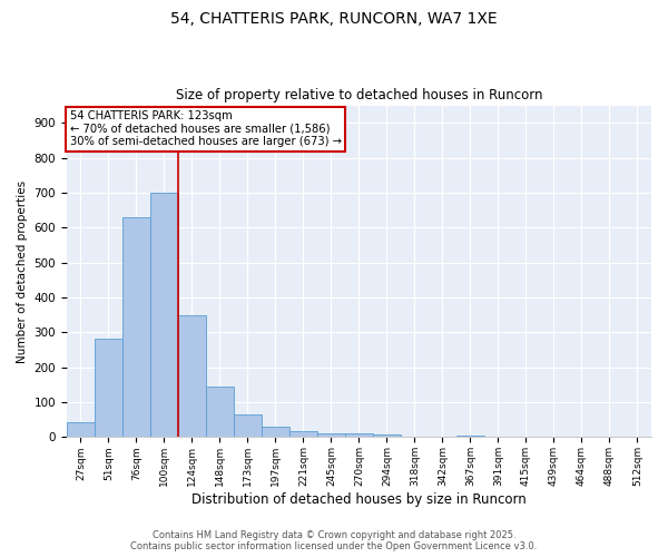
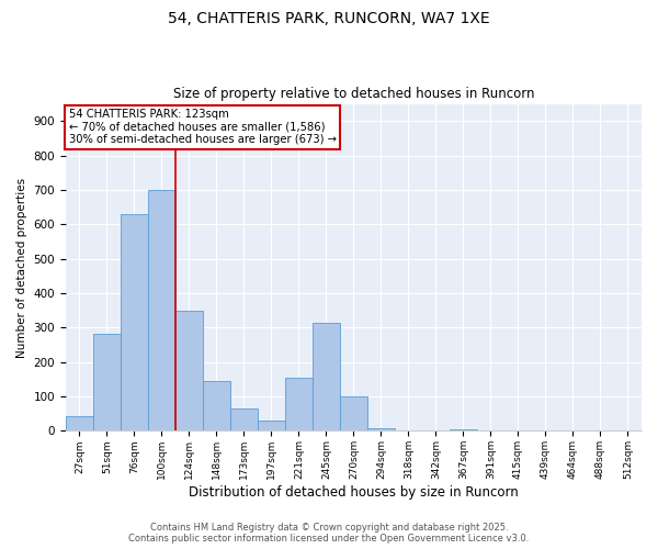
221sqm: 17 -> 155
245sqm: 12 -> 315
270sqm: 10 -> 100
